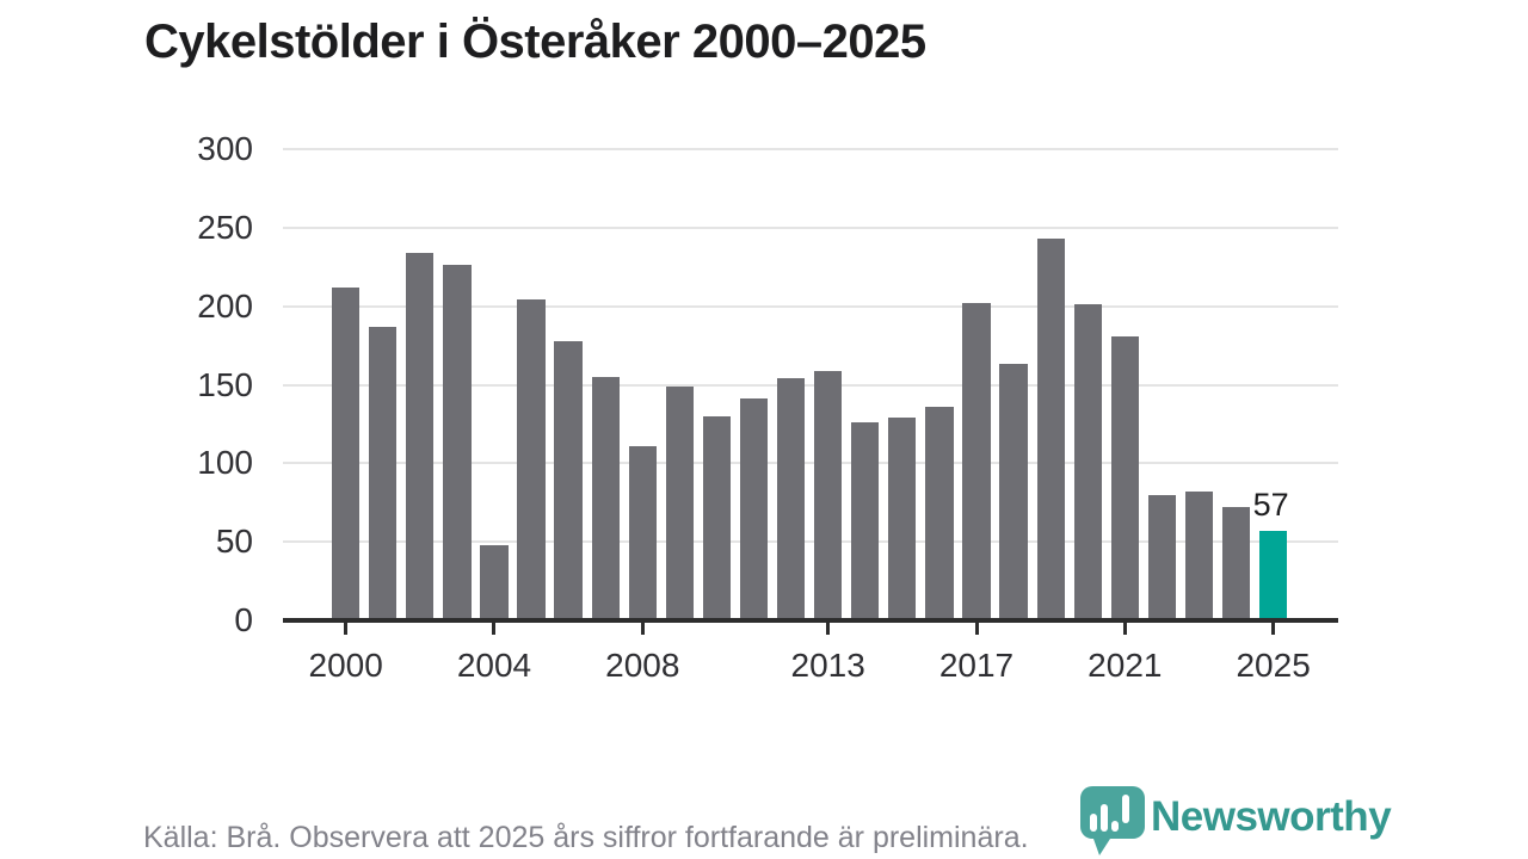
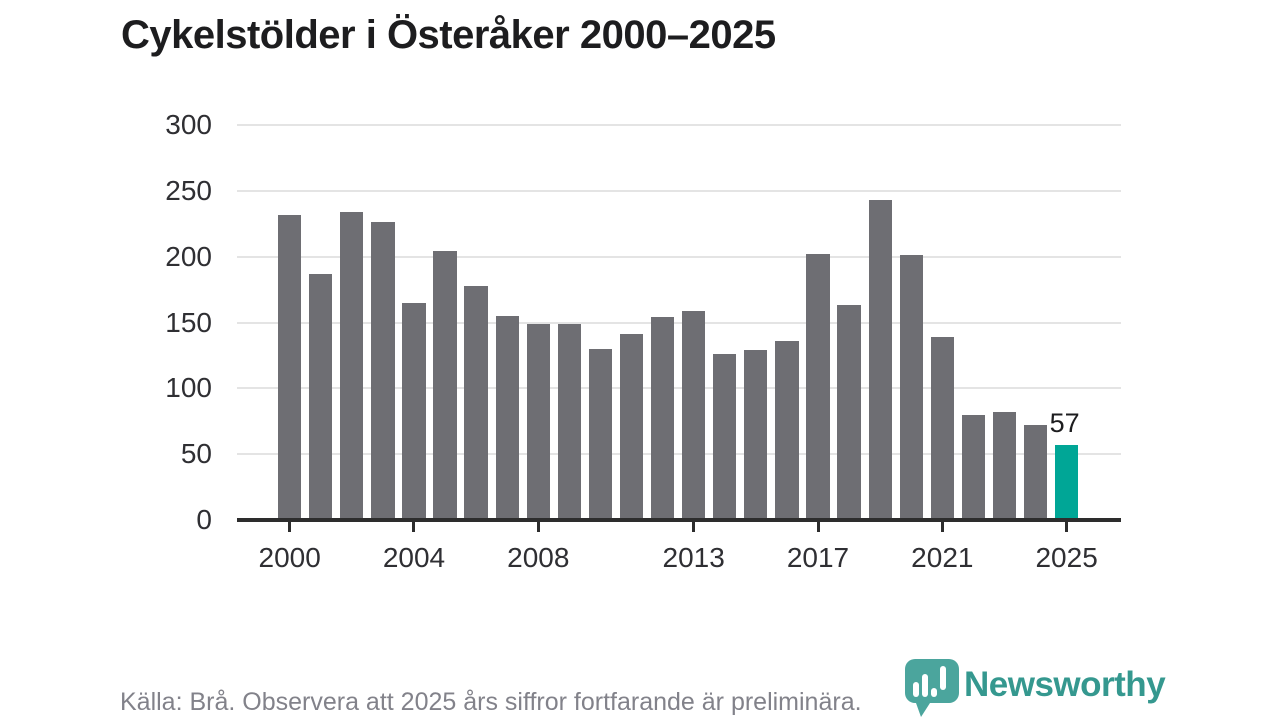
2000: 212 -> 232
2004: 48 -> 165
2008: 111 -> 149
2021: 181 -> 139
